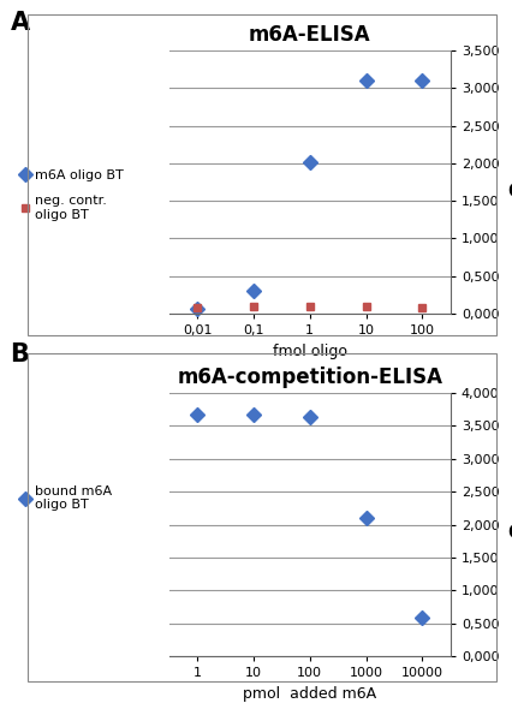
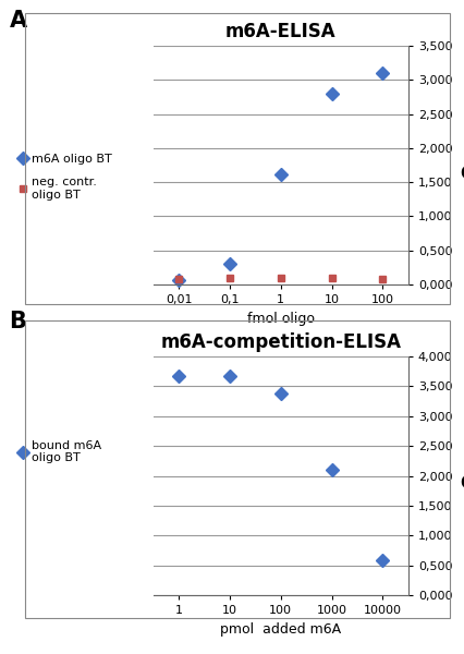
m6A-ELISA/m6A oligo BT/1: 2,02 -> 1,62
m6A-ELISA/m6A oligo BT/10: 3,10 -> 2,80
m6A-competition-ELISA/100: 3,64 -> 3,38
